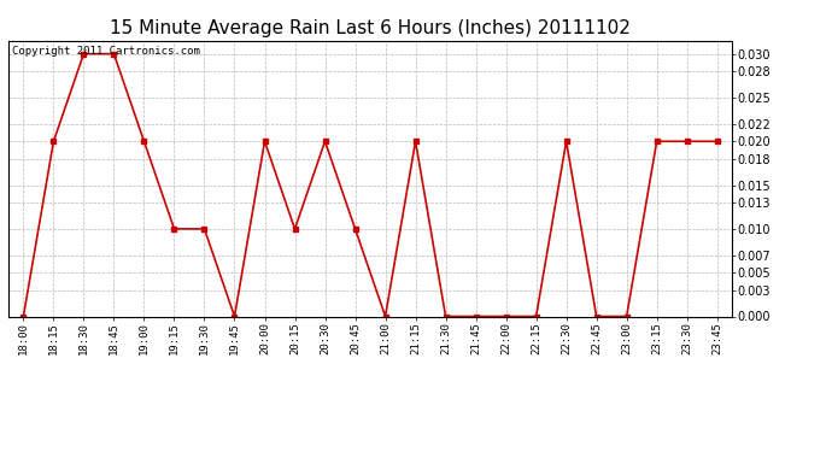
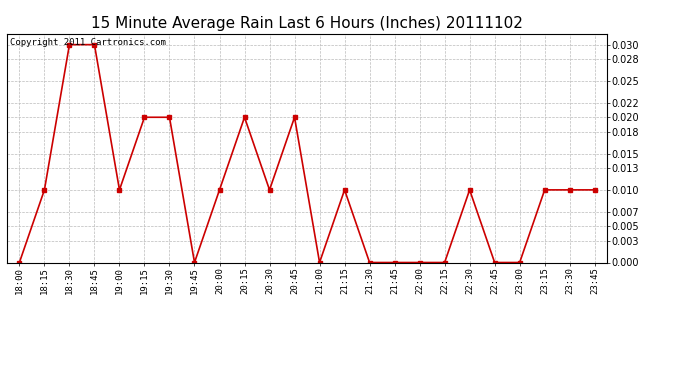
18:15: 0.02 -> 0.01
19:00: 0.02 -> 0.01
19:15: 0.01 -> 0.02
19:30: 0.01 -> 0.02
20:00: 0.02 -> 0.01
20:15: 0.01 -> 0.02
20:30: 0.02 -> 0.01
20:45: 0.01 -> 0.02
21:15: 0.02 -> 0.01
22:30: 0.02 -> 0.01
23:15: 0.02 -> 0.01
23:30: 0.02 -> 0.01
23:45: 0.02 -> 0.01
